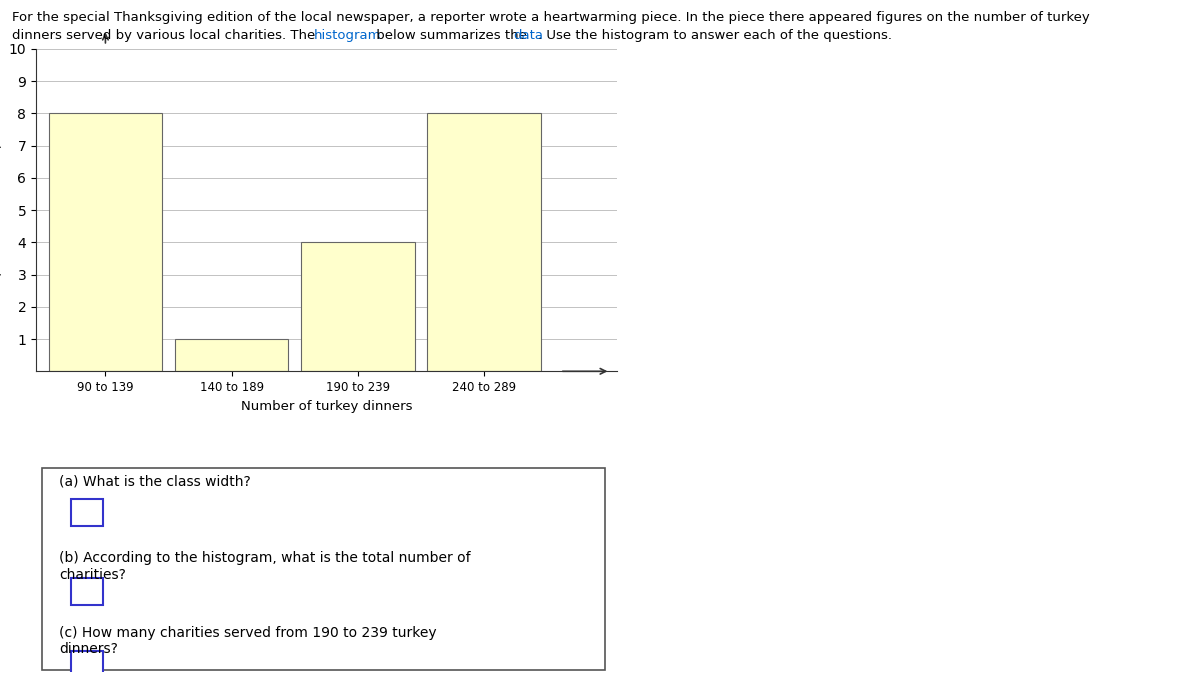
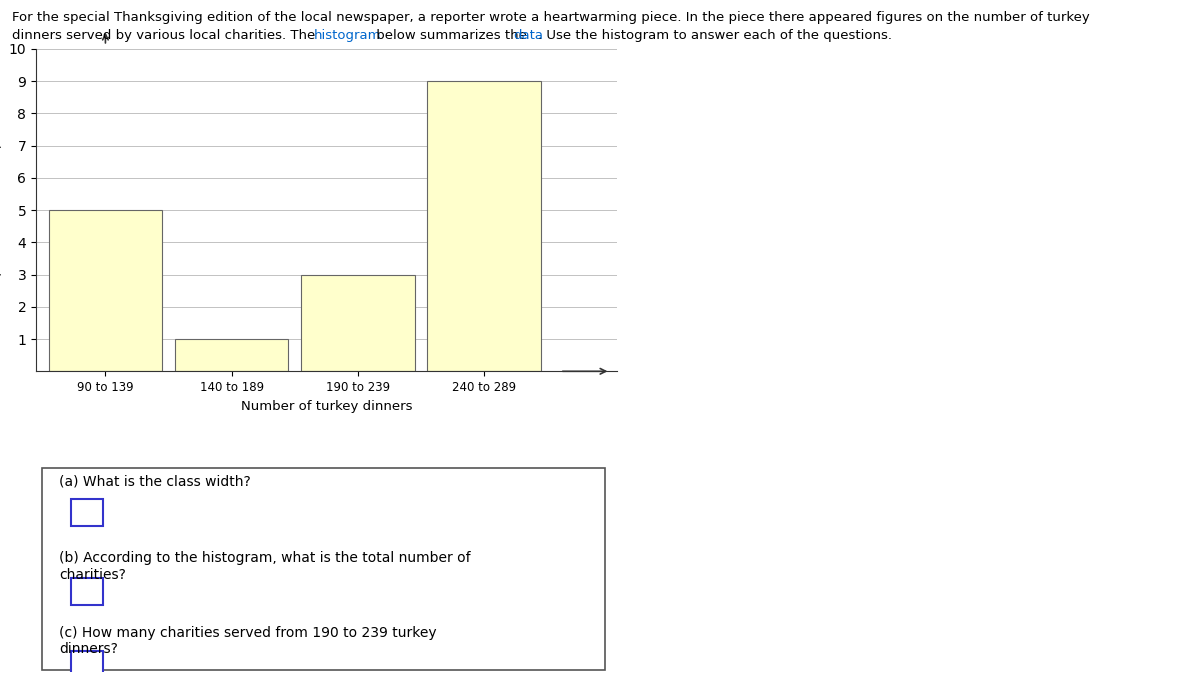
90 to 139: 8 -> 5
190 to 239: 4 -> 3
240 to 289: 8 -> 9
